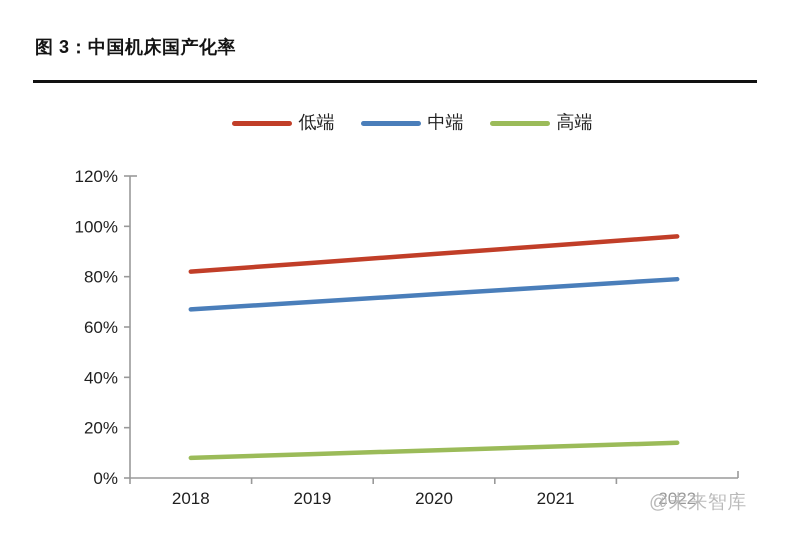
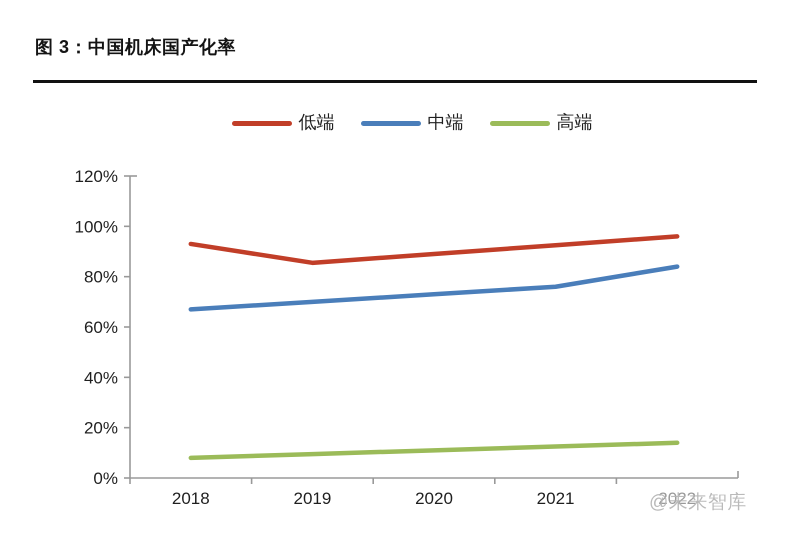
低端/2018: 82% -> 93%
中端/2022: 79% -> 84%
